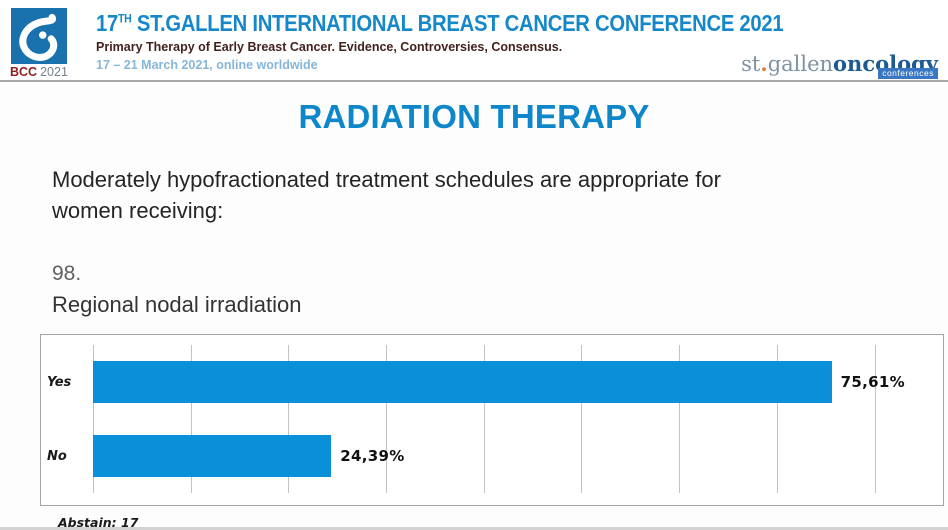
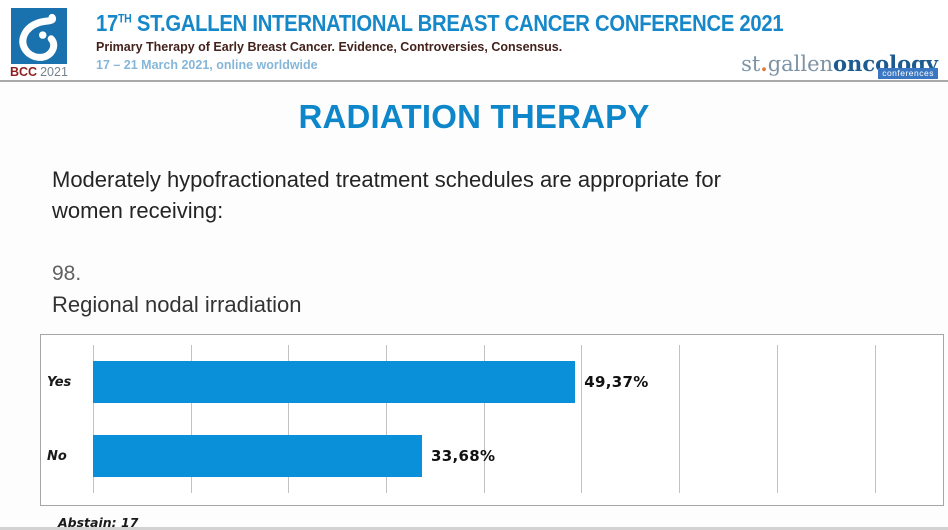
Yes: 75,61% -> 49,37%
No: 24,39% -> 33,68%
